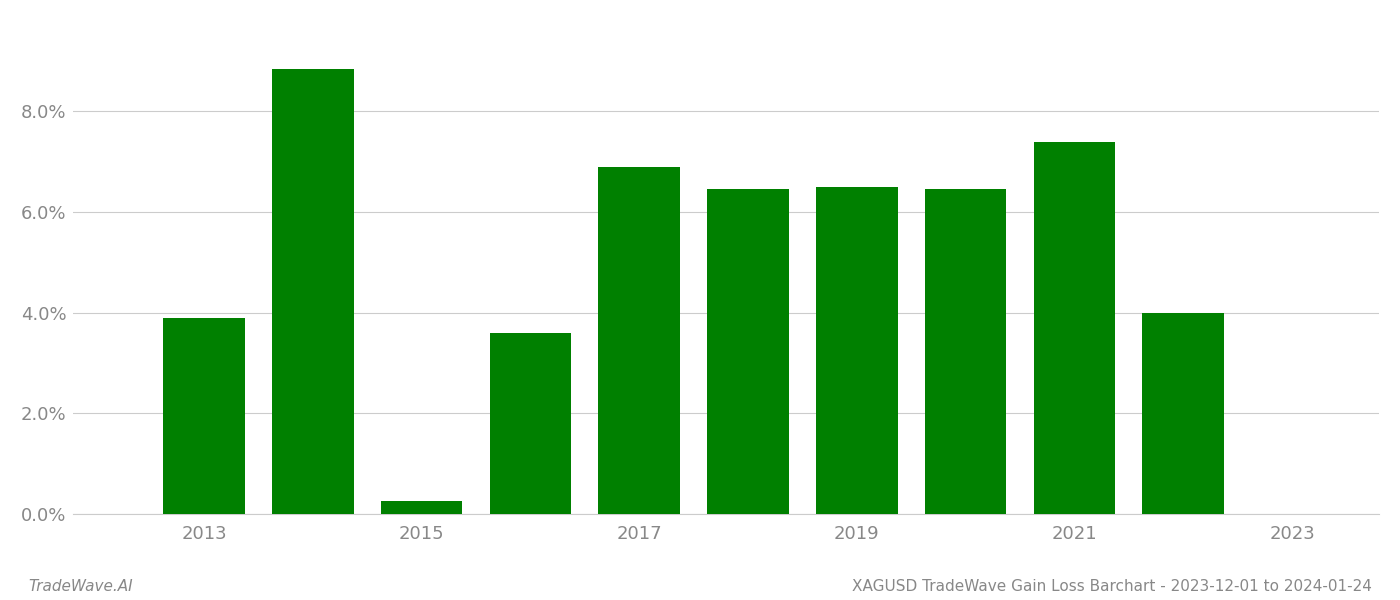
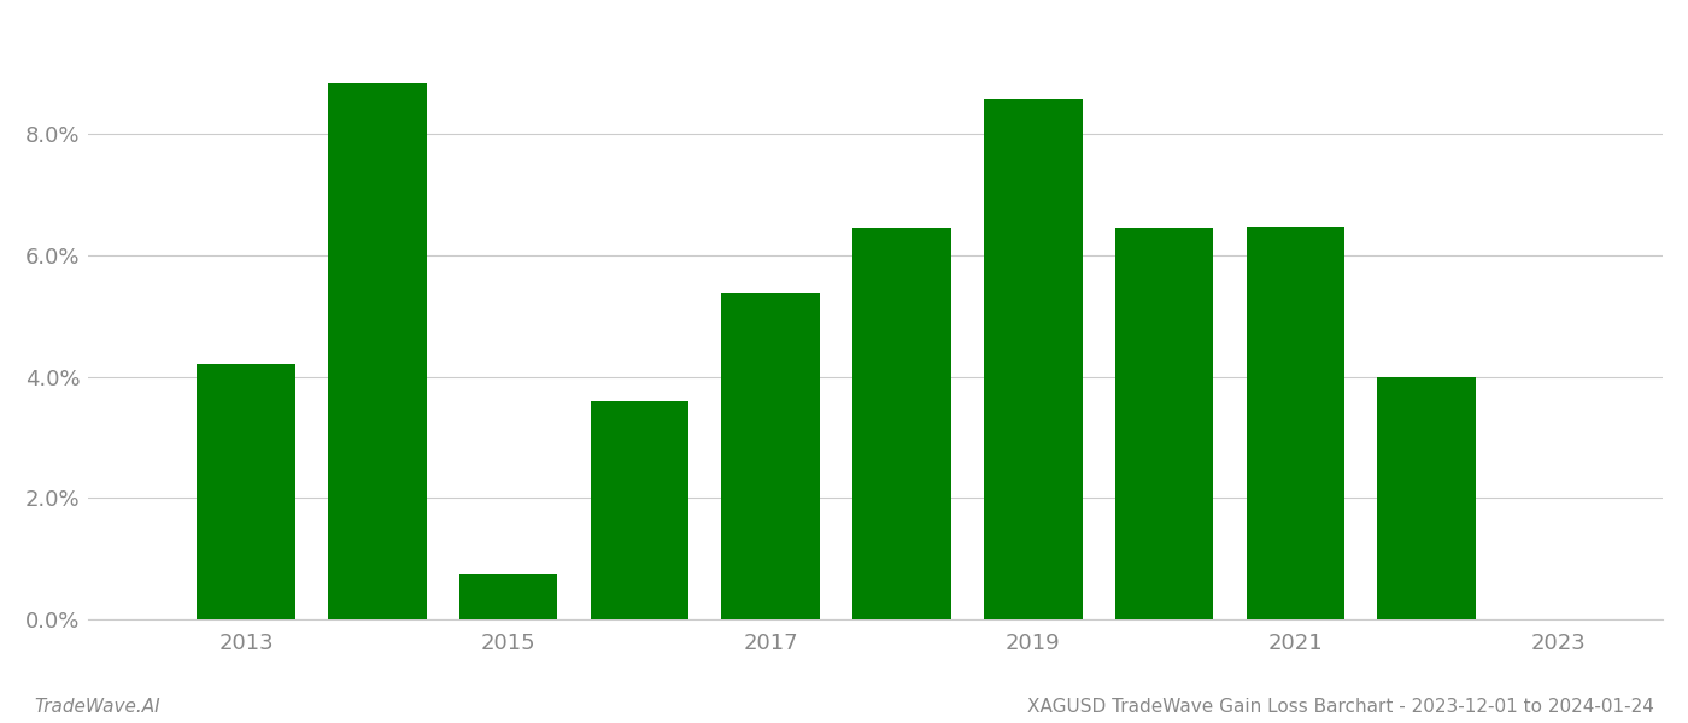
2013: 3.90% -> 4.22%
2015: 0.25% -> 0.76%
2017: 6.90% -> 5.38%
2019: 6.50% -> 8.58%
2021: 7.40% -> 6.48%
